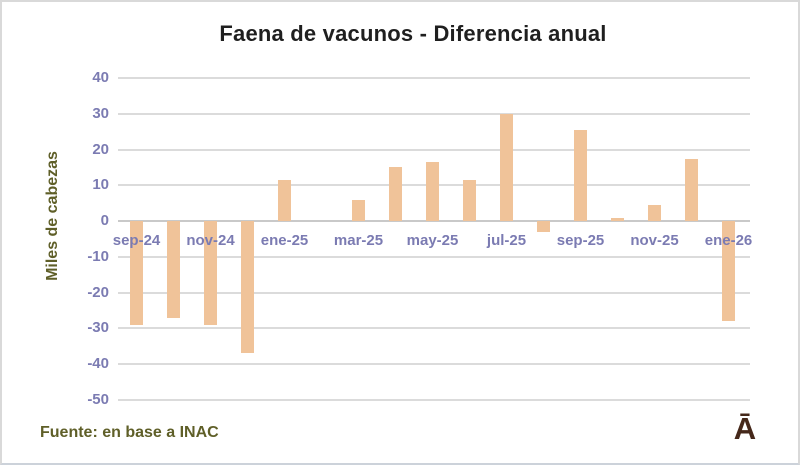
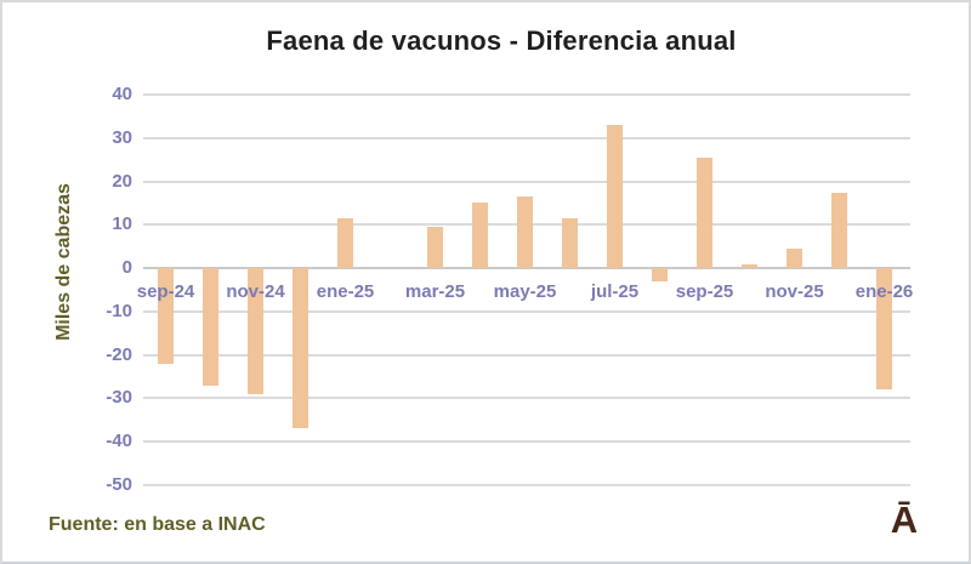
sep-24: -29 -> -22
mar-25: 6 -> 10
jul-25: 30 -> 33
